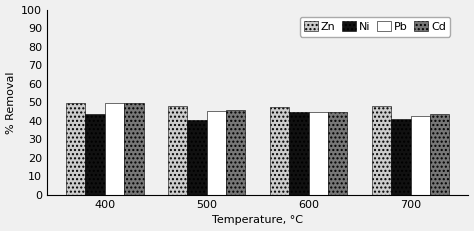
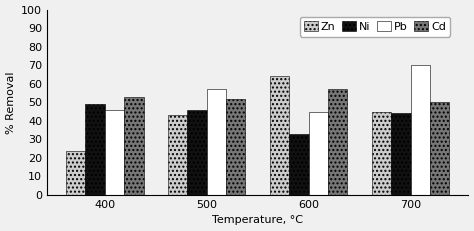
Zn/400: 50 -> 24
Ni/400: 44 -> 49
Pb/400: 50 -> 46
Cd/400: 50 -> 53
Zn/500: 48 -> 43
Ni/500: 40 -> 46
Pb/500: 46 -> 57
Cd/500: 46 -> 52
Zn/600: 48 -> 64
Ni/600: 44 -> 33
Cd/600: 45 -> 57
Zn/700: 48 -> 45
Ni/700: 41 -> 44
Pb/700: 42 -> 70
Cd/700: 44 -> 50
